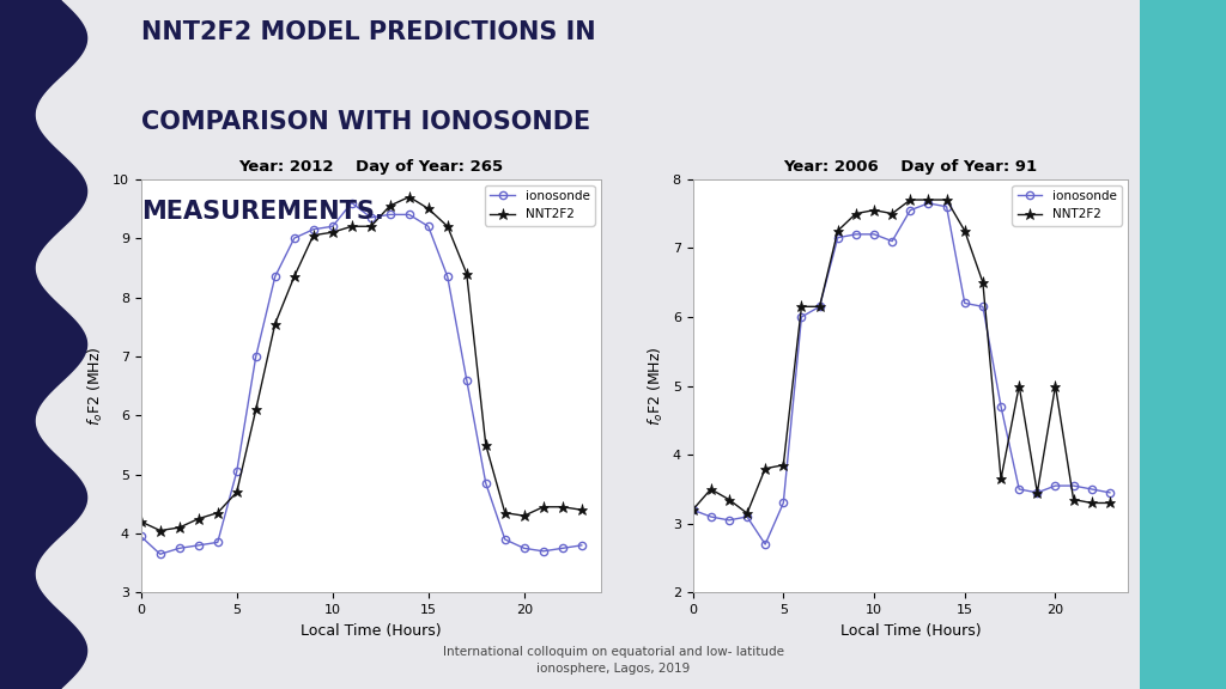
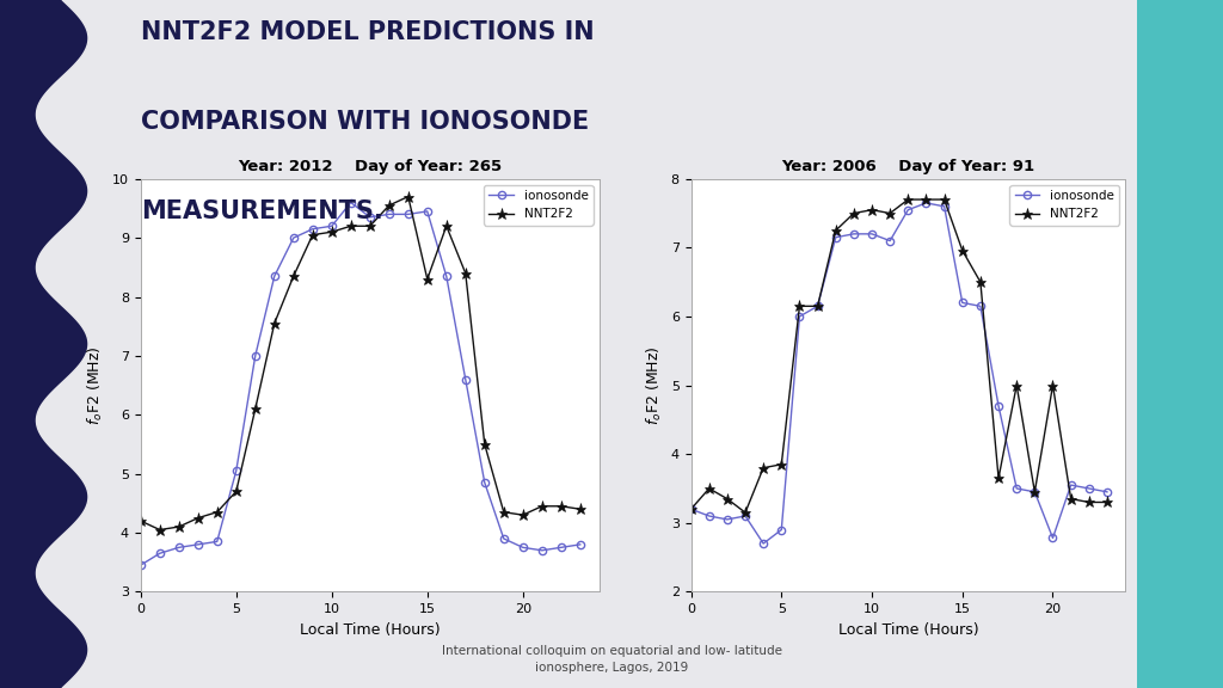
Year: 2012 Day of Year: 265/ionosonde/0: 3.95 -> 3.45
Year: 2012 Day of Year: 265/ionosonde/15: 9.20 -> 9.45
Year: 2012 Day of Year: 265/NNT2F2/15: 9.50 -> 8.30
Year: 2006 Day of Year: 91/ionosonde/5: 3.30 -> 2.90
Year: 2006 Day of Year: 91/NNT2F2/15: 7.25 -> 6.96
Year: 2006 Day of Year: 91/ionosonde/20: 3.55 -> 2.78
